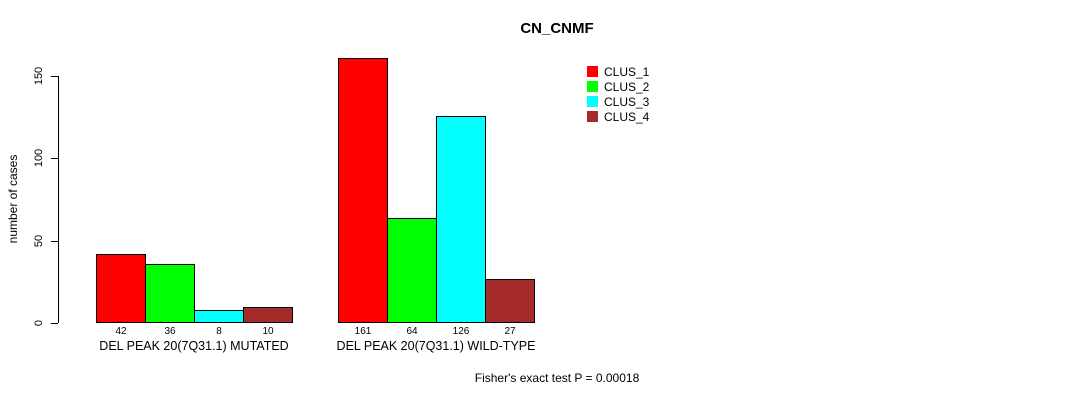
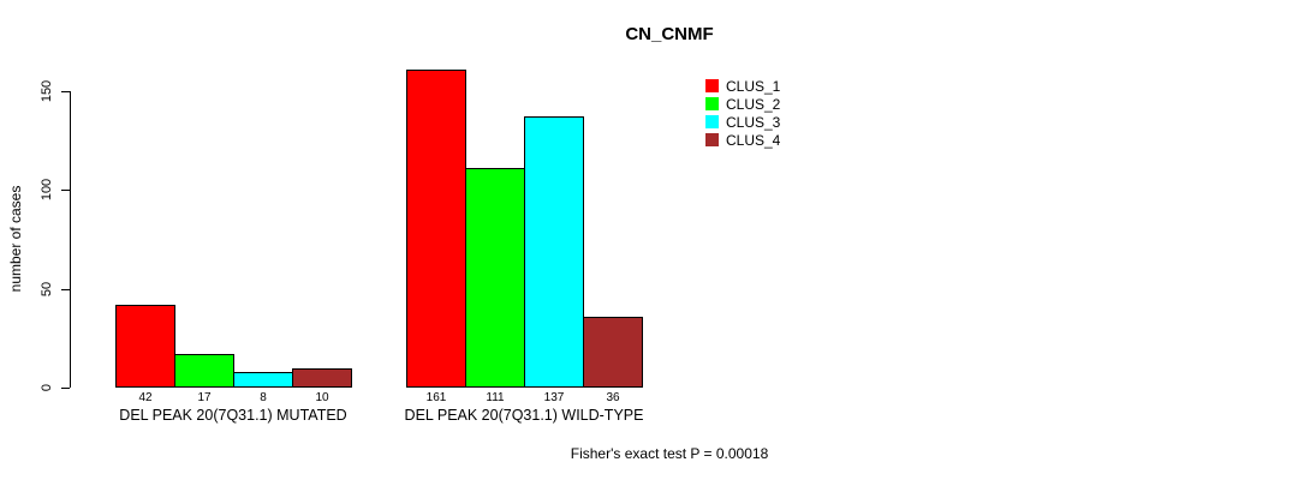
CLUS_2/DEL PEAK 20(7Q31.1) MUTATED: 36 -> 17
CLUS_2/DEL PEAK 20(7Q31.1) WILD-TYPE: 64 -> 111
CLUS_3/DEL PEAK 20(7Q31.1) WILD-TYPE: 126 -> 137
CLUS_4/DEL PEAK 20(7Q31.1) WILD-TYPE: 27 -> 36
